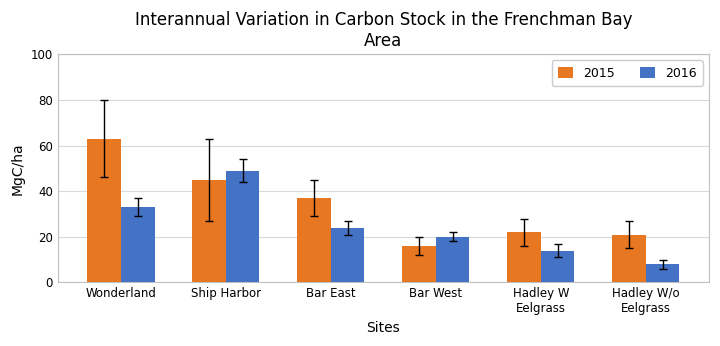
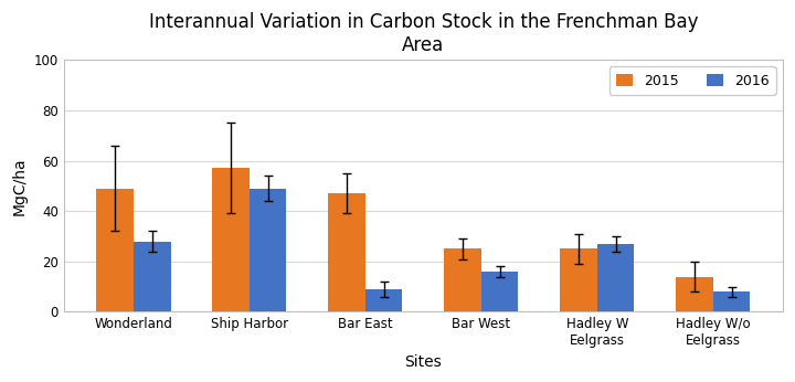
2015/Wonderland: 63 -> 49
2016/Wonderland: 33 -> 28
2015/Ship Harbor: 45 -> 57
2015/Bar East: 37 -> 47
2016/Bar East: 24 -> 9
2015/Bar West: 16 -> 25
2016/Bar West: 20 -> 16
2015/Hadley W Eelgrass: 22 -> 25
2016/Hadley W Eelgrass: 14 -> 27
2015/Hadley W/o Eelgrass: 21 -> 14
